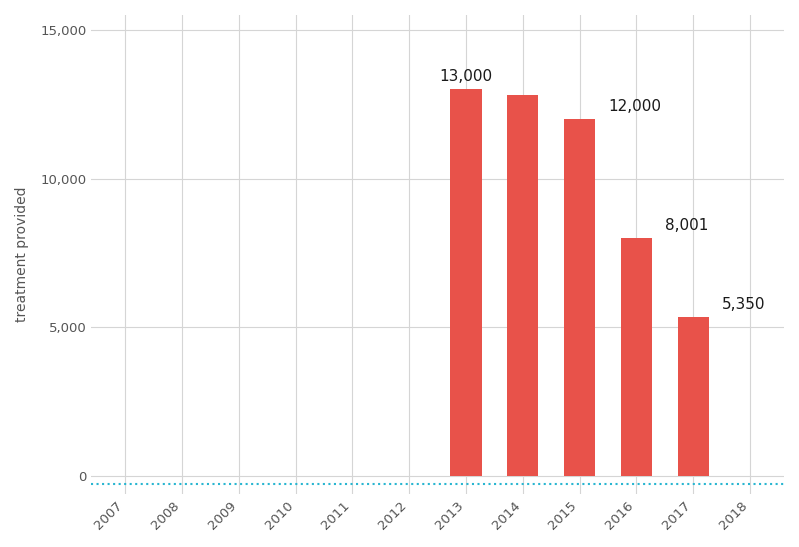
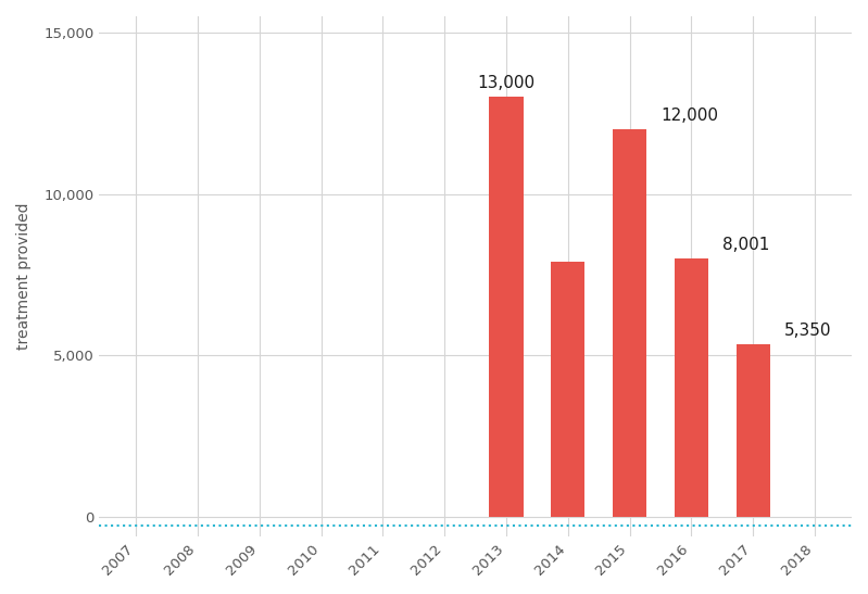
2014: 12,800 -> 7,900
